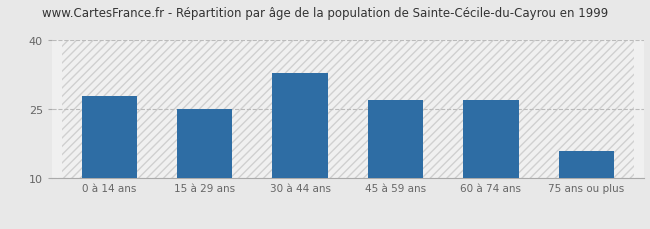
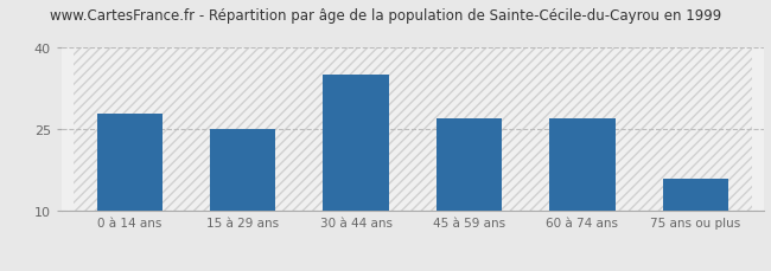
30 à 44 ans: 33 -> 35
